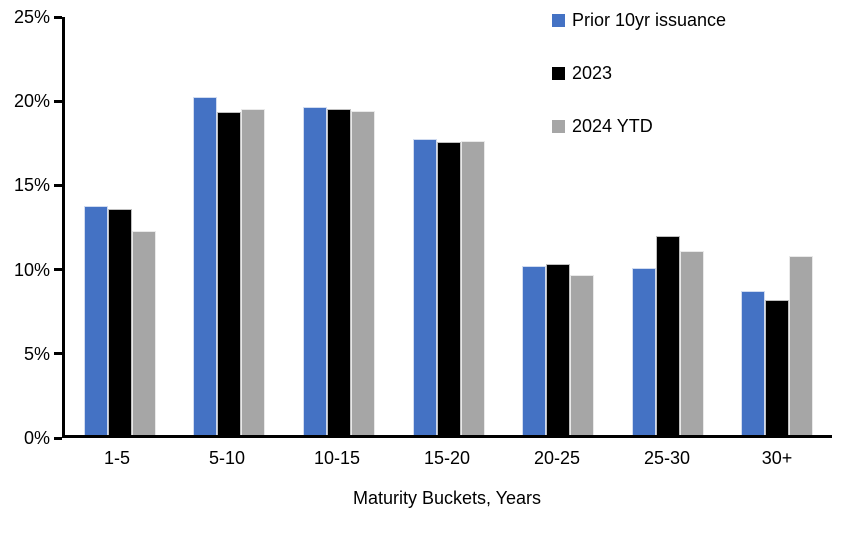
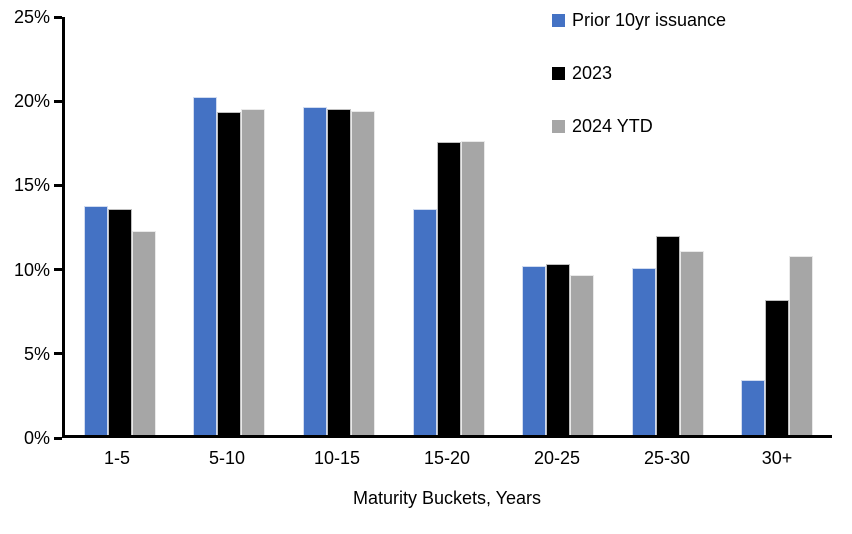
Prior 10yr issuance/15-20: 17.7% -> 13.5%
Prior 10yr issuance/30+: 8.6% -> 3.3%
